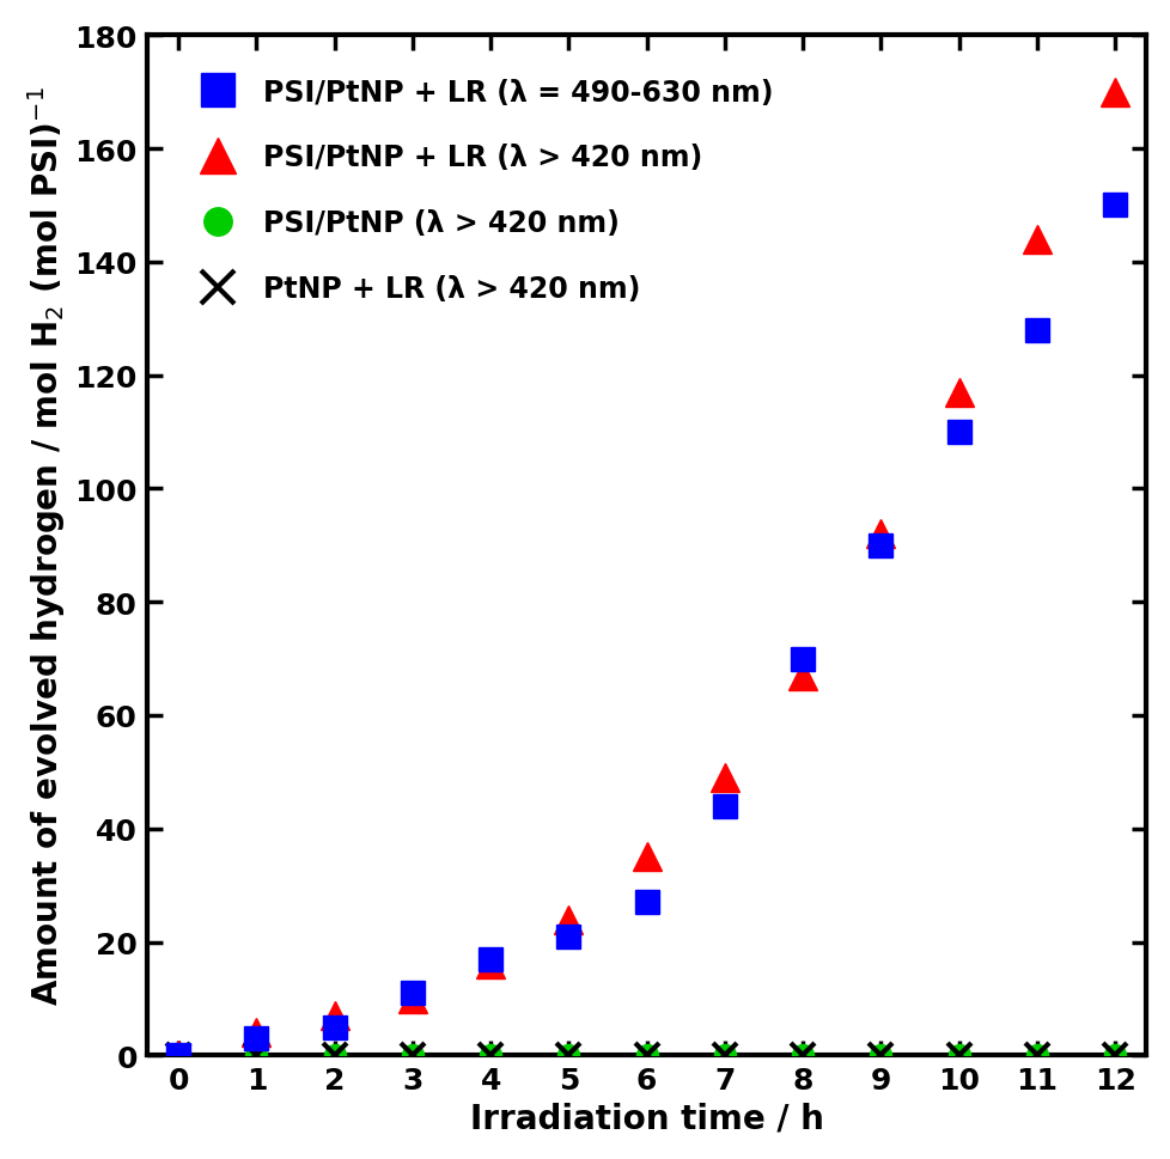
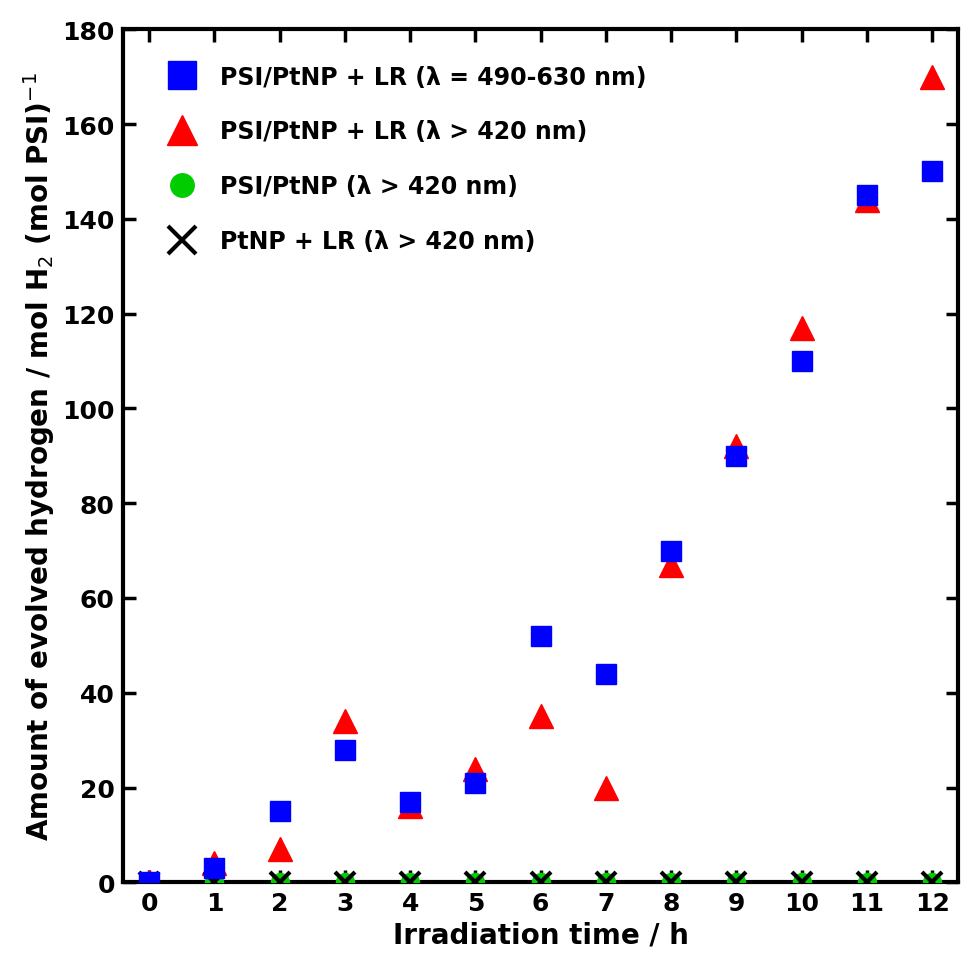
PSI/PtNP + LR (λ = 490-630 nm)/2: 5 -> 15
PSI/PtNP + LR (λ = 490-630 nm)/3: 11 -> 28
PSI/PtNP + LR (λ > 420 nm)/3: 10 -> 34
PSI/PtNP + LR (λ = 490-630 nm)/6: 27 -> 52
PSI/PtNP + LR (λ > 420 nm)/7: 49 -> 20
PSI/PtNP + LR (λ = 490-630 nm)/11: 128 -> 145
